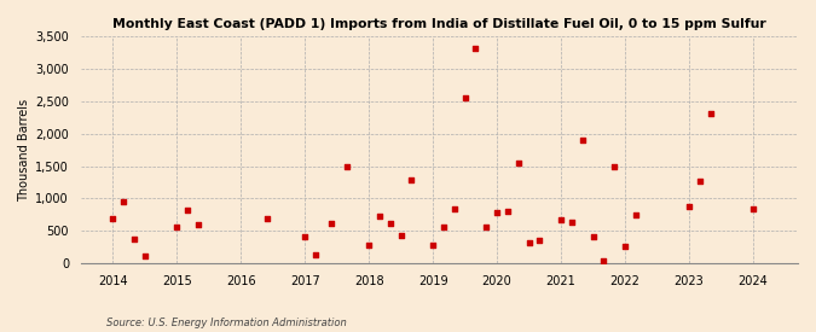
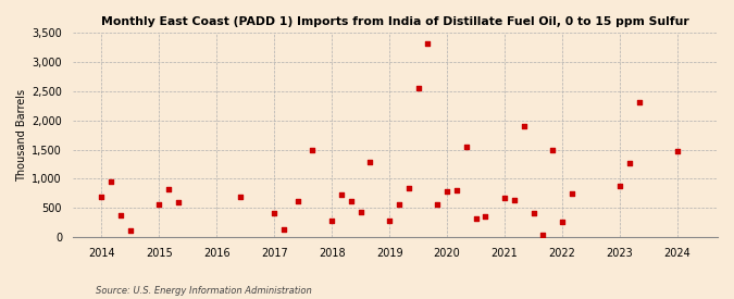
2024: 850 -> 1,480
